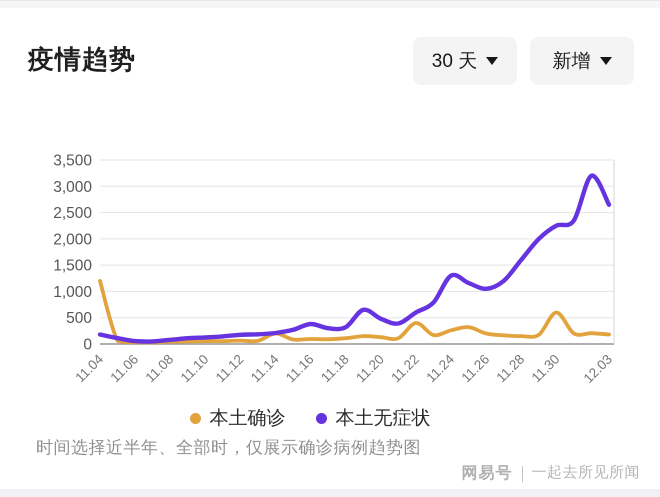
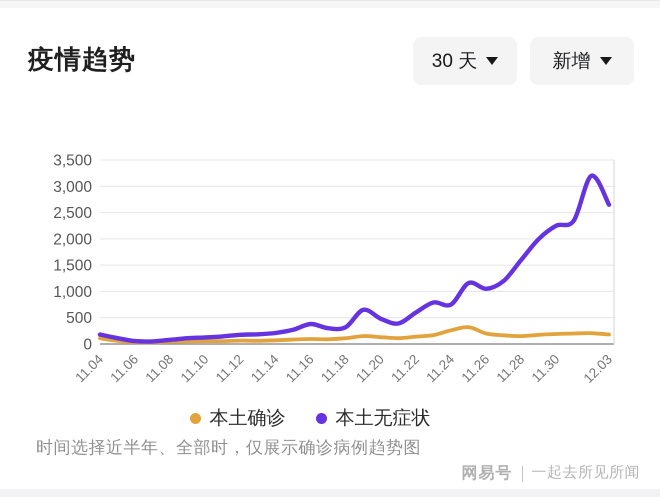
本土确诊/11.04: 1200 -> 100
本土确诊/11.14: 200 -> 100
本土确诊/11.22: 400 -> 100
本土无症状/11.24: 1300 -> 800
本土确诊/11.30: 600 -> 200
